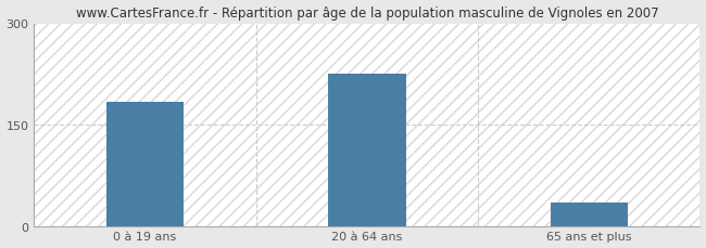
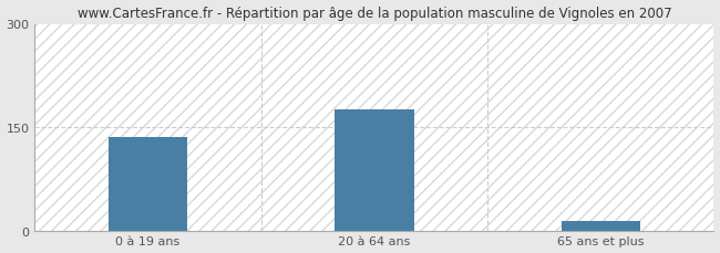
0 à 19 ans: 184 -> 136
20 à 64 ans: 226 -> 175
65 ans et plus: 34 -> 13
